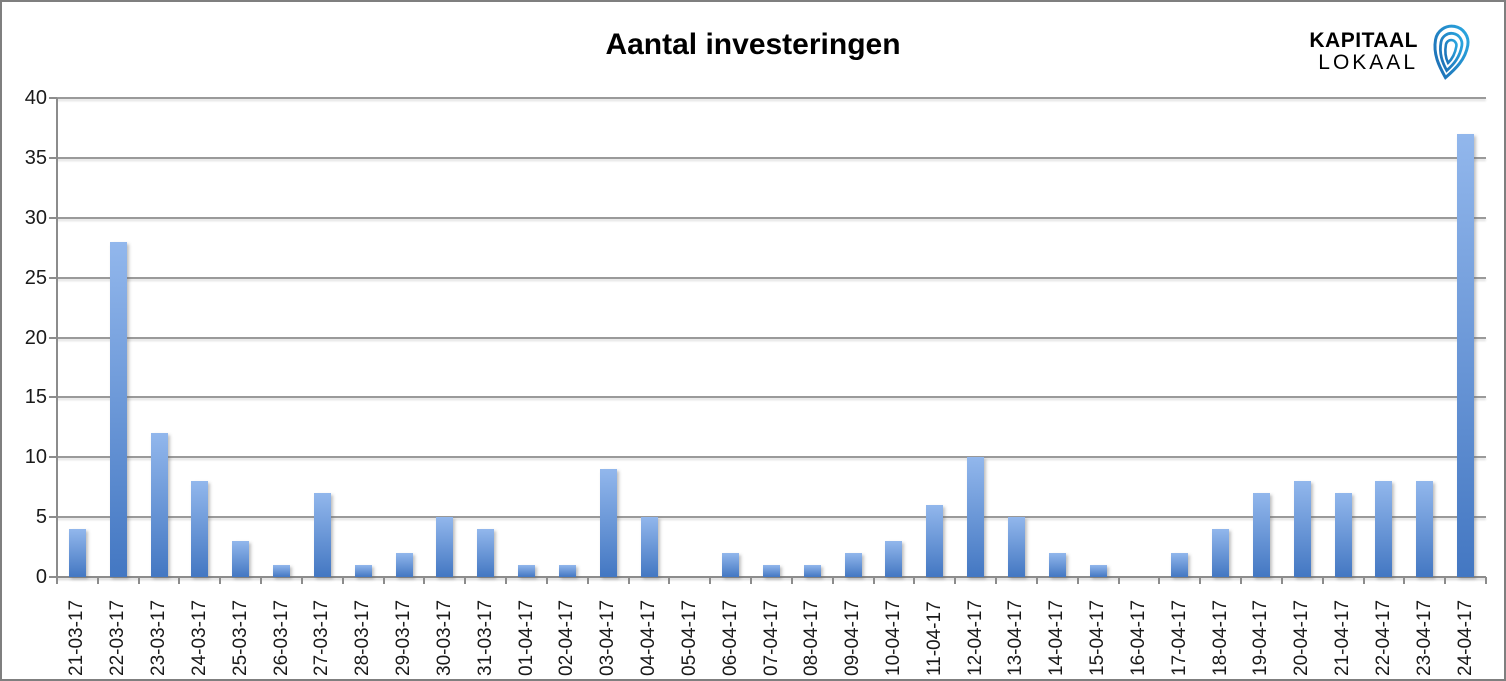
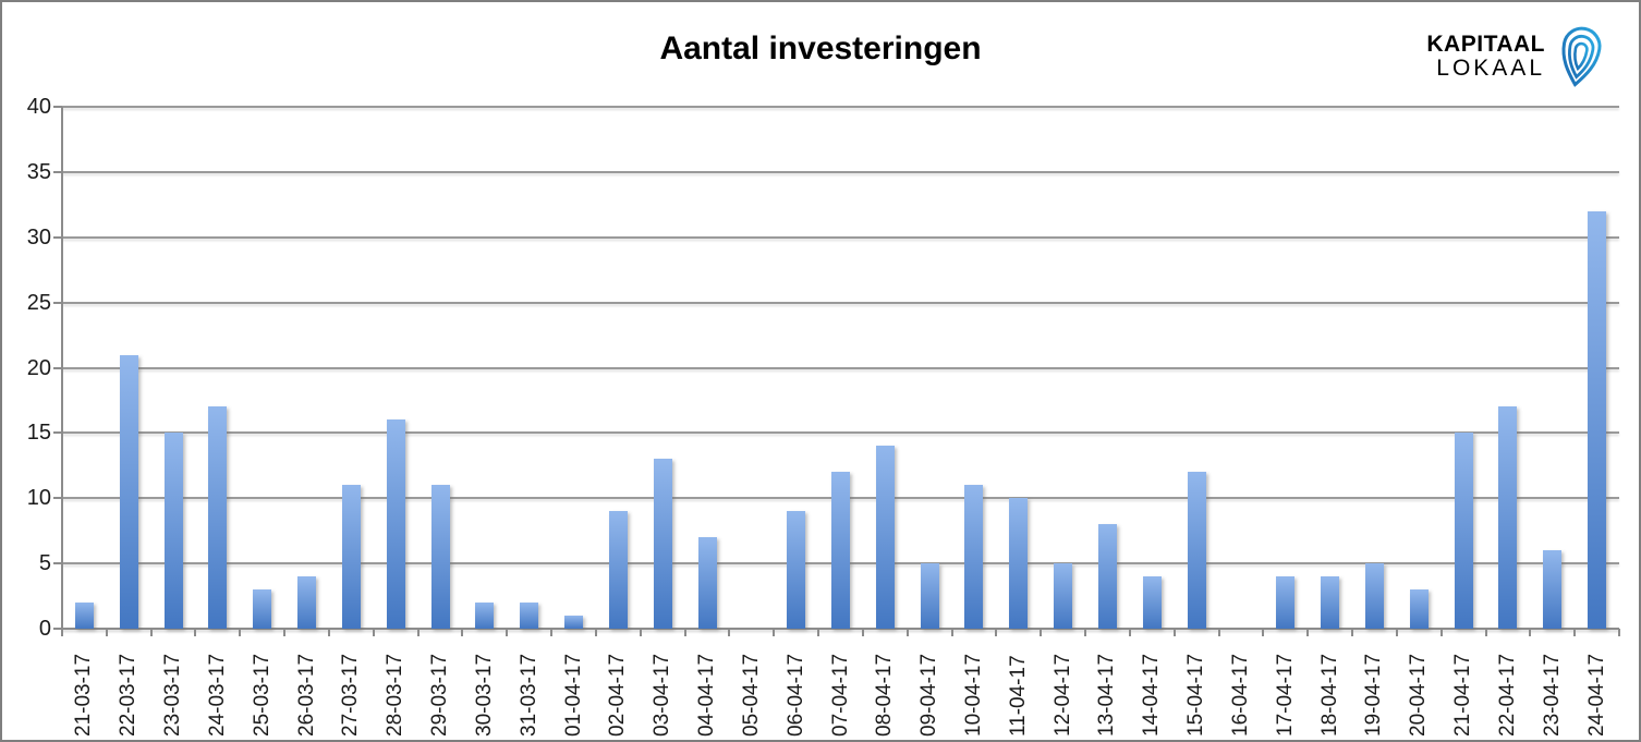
21-03-17: 4 -> 2
22-03-17: 28 -> 21
23-03-17: 12 -> 15
24-03-17: 8 -> 17
26-03-17: 1 -> 4
27-03-17: 7 -> 11
28-03-17: 1 -> 16
29-03-17: 2 -> 11
30-03-17: 5 -> 2
31-03-17: 4 -> 2
02-04-17: 1 -> 9
03-04-17: 9 -> 13
04-04-17: 5 -> 7
06-04-17: 2 -> 9
07-04-17: 1 -> 12
08-04-17: 1 -> 14
09-04-17: 2 -> 5
10-04-17: 3 -> 11
11-04-17: 6 -> 10
12-04-17: 10 -> 5
13-04-17: 5 -> 8
14-04-17: 2 -> 4
15-04-17: 1 -> 12
17-04-17: 2 -> 4
19-04-17: 7 -> 5
20-04-17: 8 -> 3
21-04-17: 7 -> 15
22-04-17: 8 -> 17
23-04-17: 8 -> 6
24-04-17: 37 -> 32
